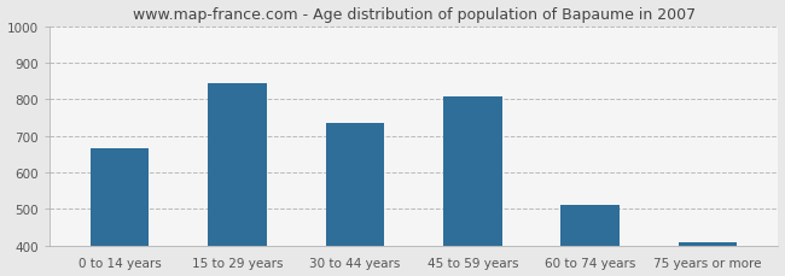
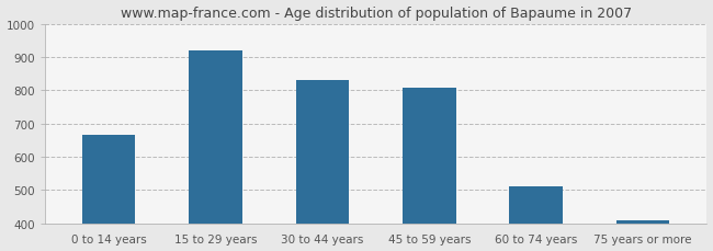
15 to 29 years: 845 -> 920
30 to 44 years: 735 -> 830
